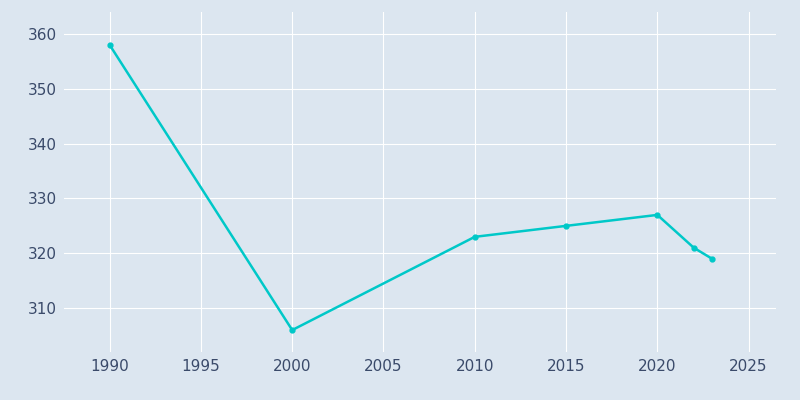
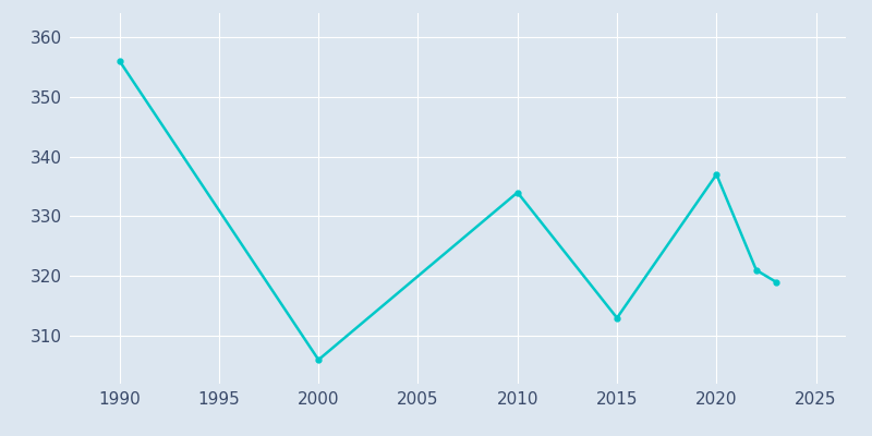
1990: 358 -> 356
2010: 323 -> 334
2015: 325 -> 313
2020: 327 -> 337
